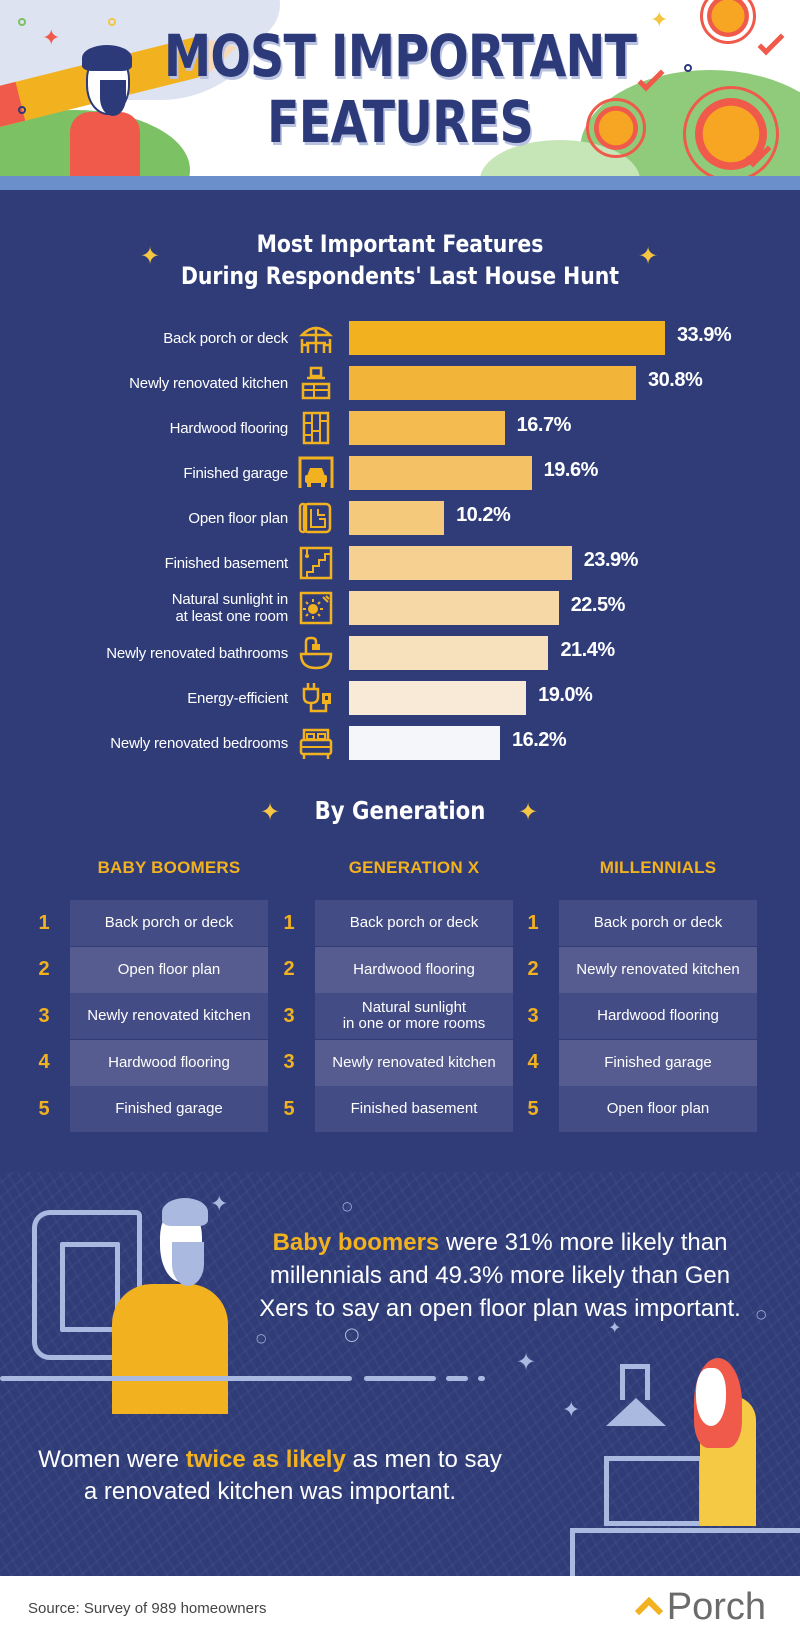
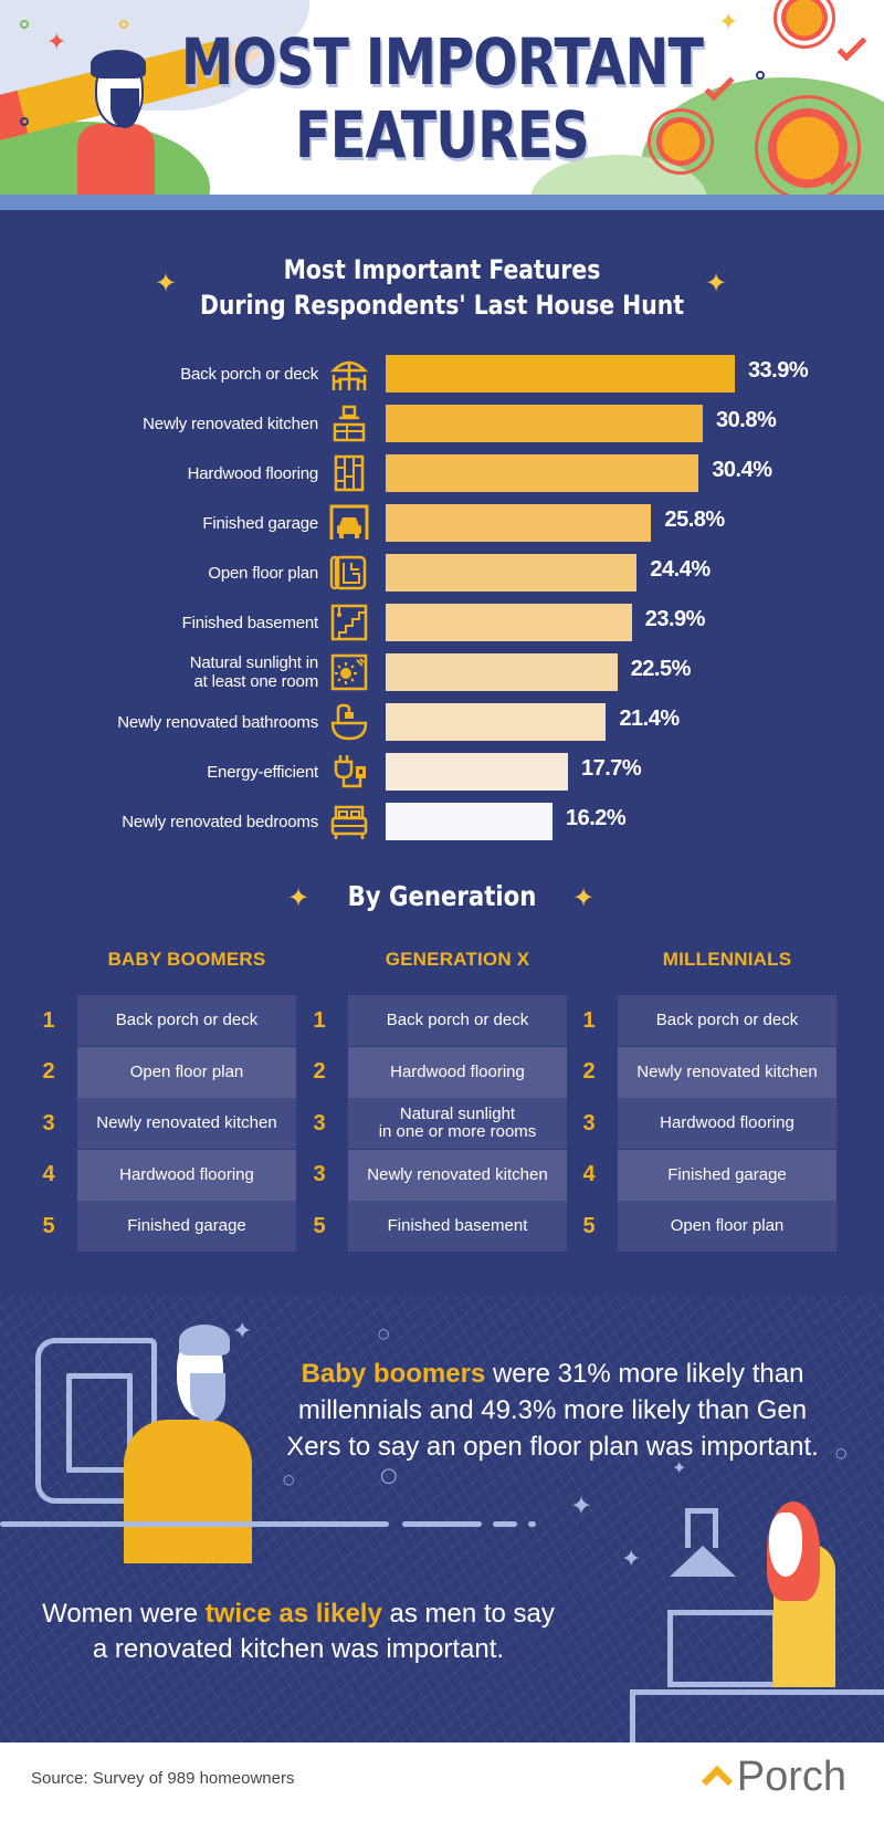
Hardwood flooring: 16.7% -> 30.4%
Finished garage: 19.6% -> 25.8%
Open floor plan: 10.2% -> 24.4%
Energy-efficient: 19.0% -> 17.7%
